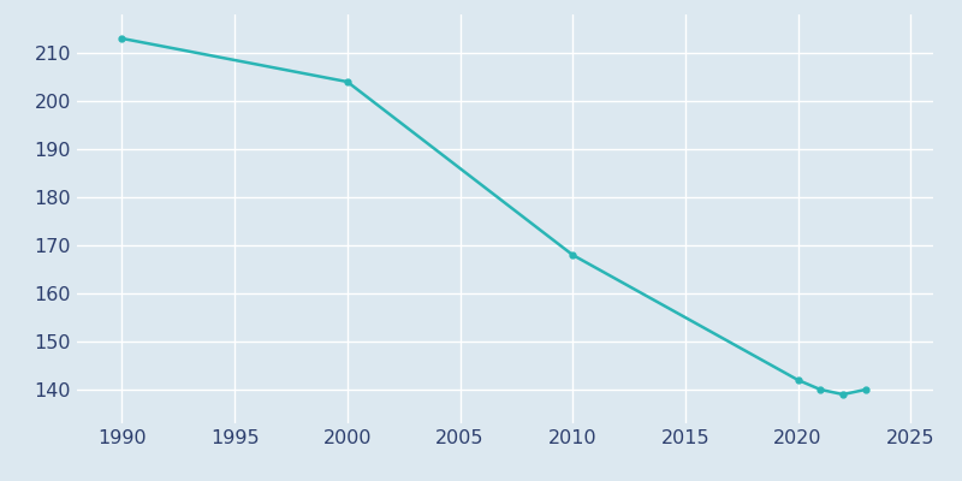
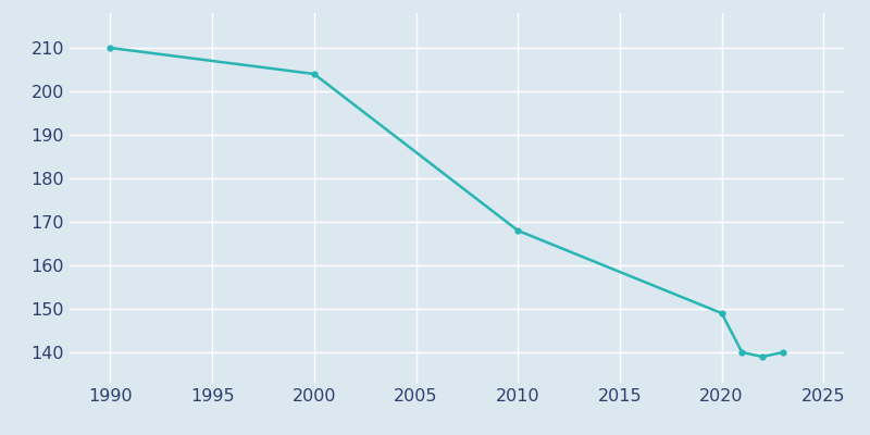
1990: 213 -> 210
2020: 142 -> 149
